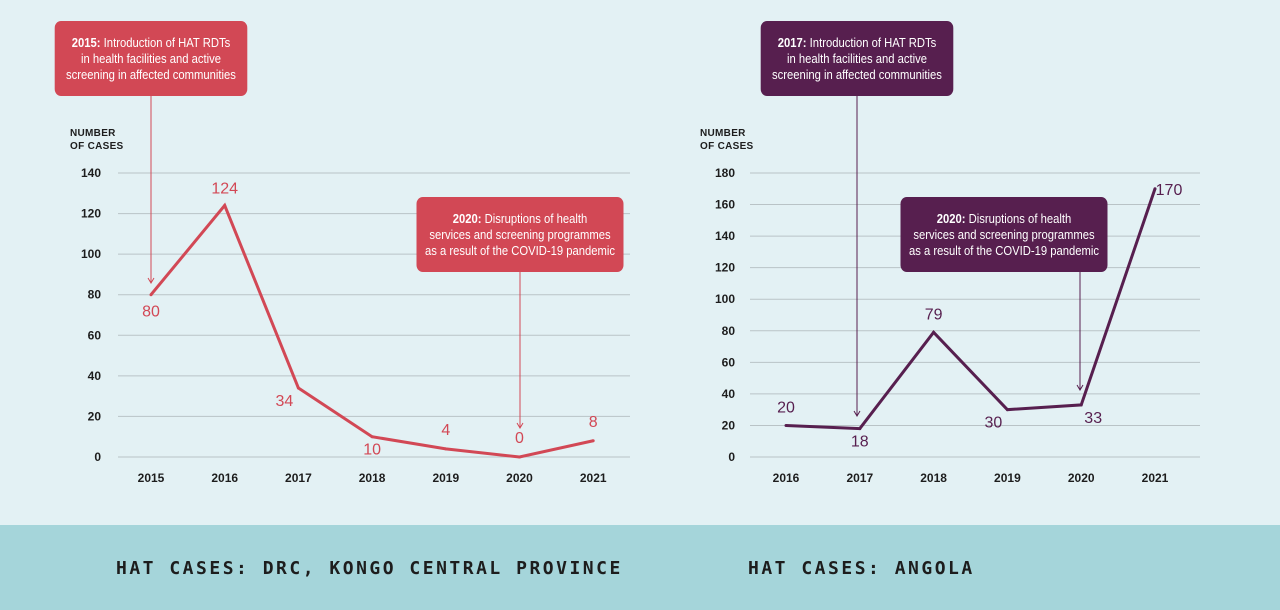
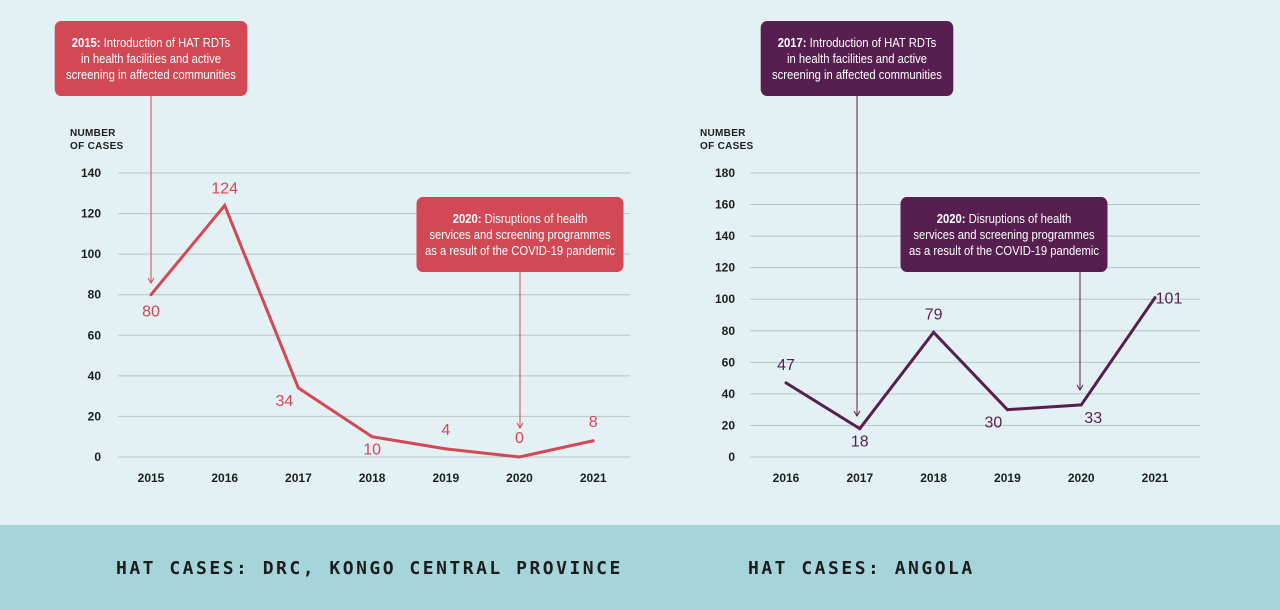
HAT CASES: ANGOLA/2016: 20 -> 47
HAT CASES: ANGOLA/2021: 170 -> 101
